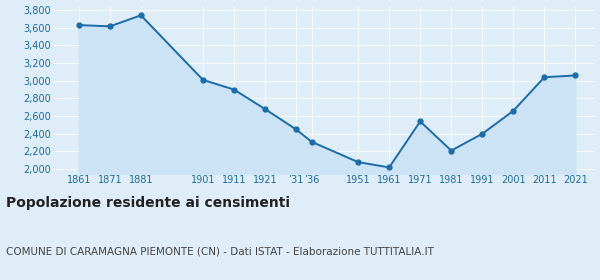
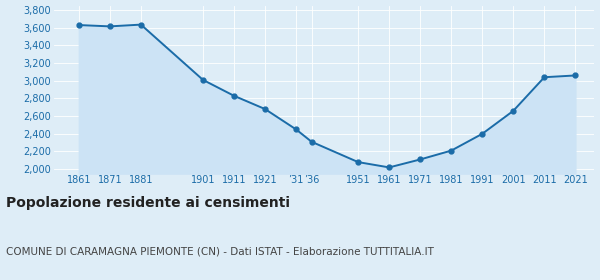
1881: 3,740 -> 3,640
1911: 2,900 -> 2,830
1971: 2,540 -> 2,110
